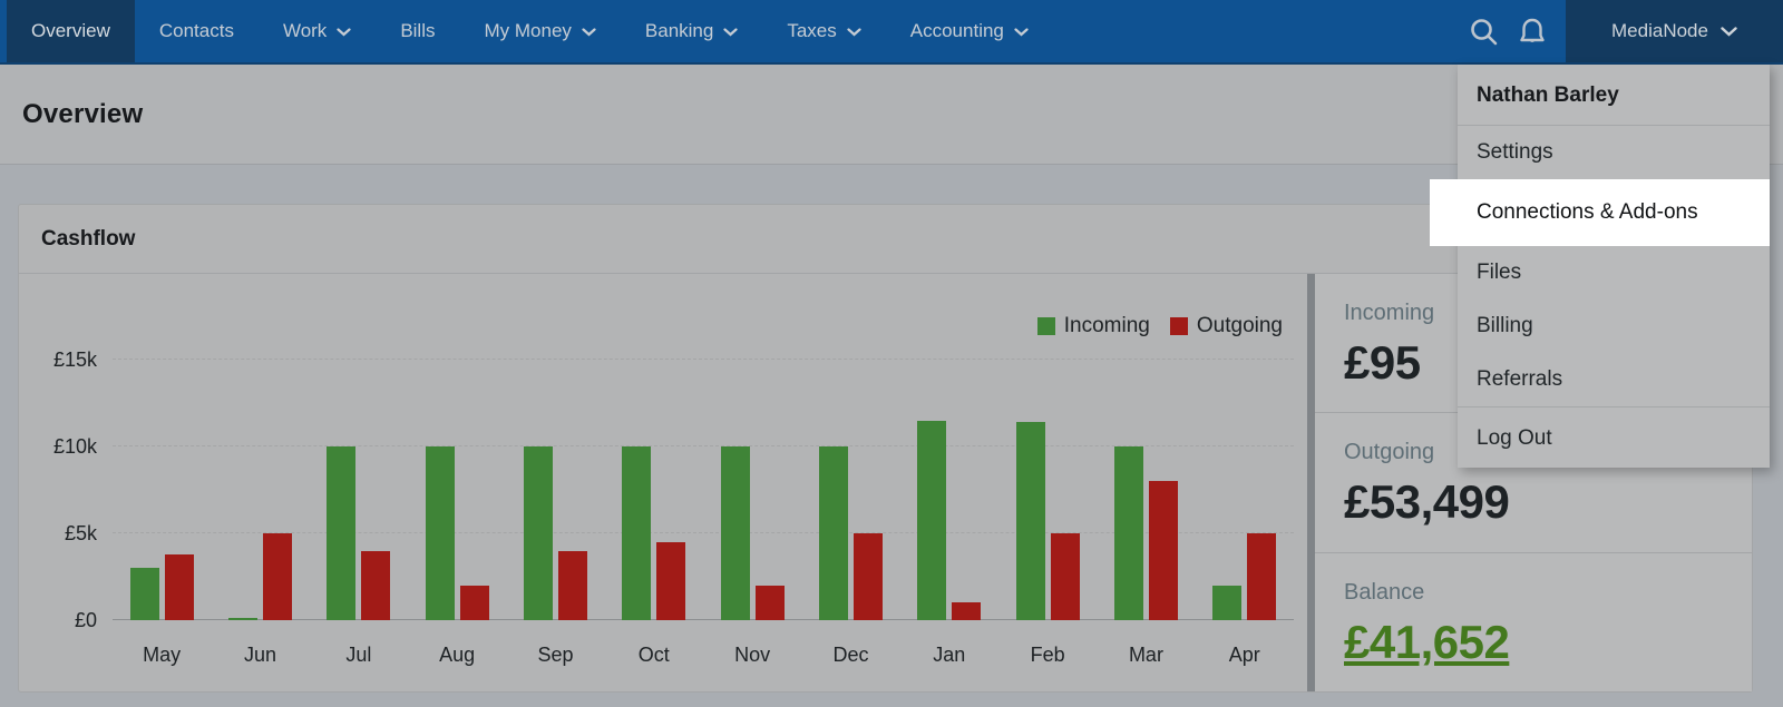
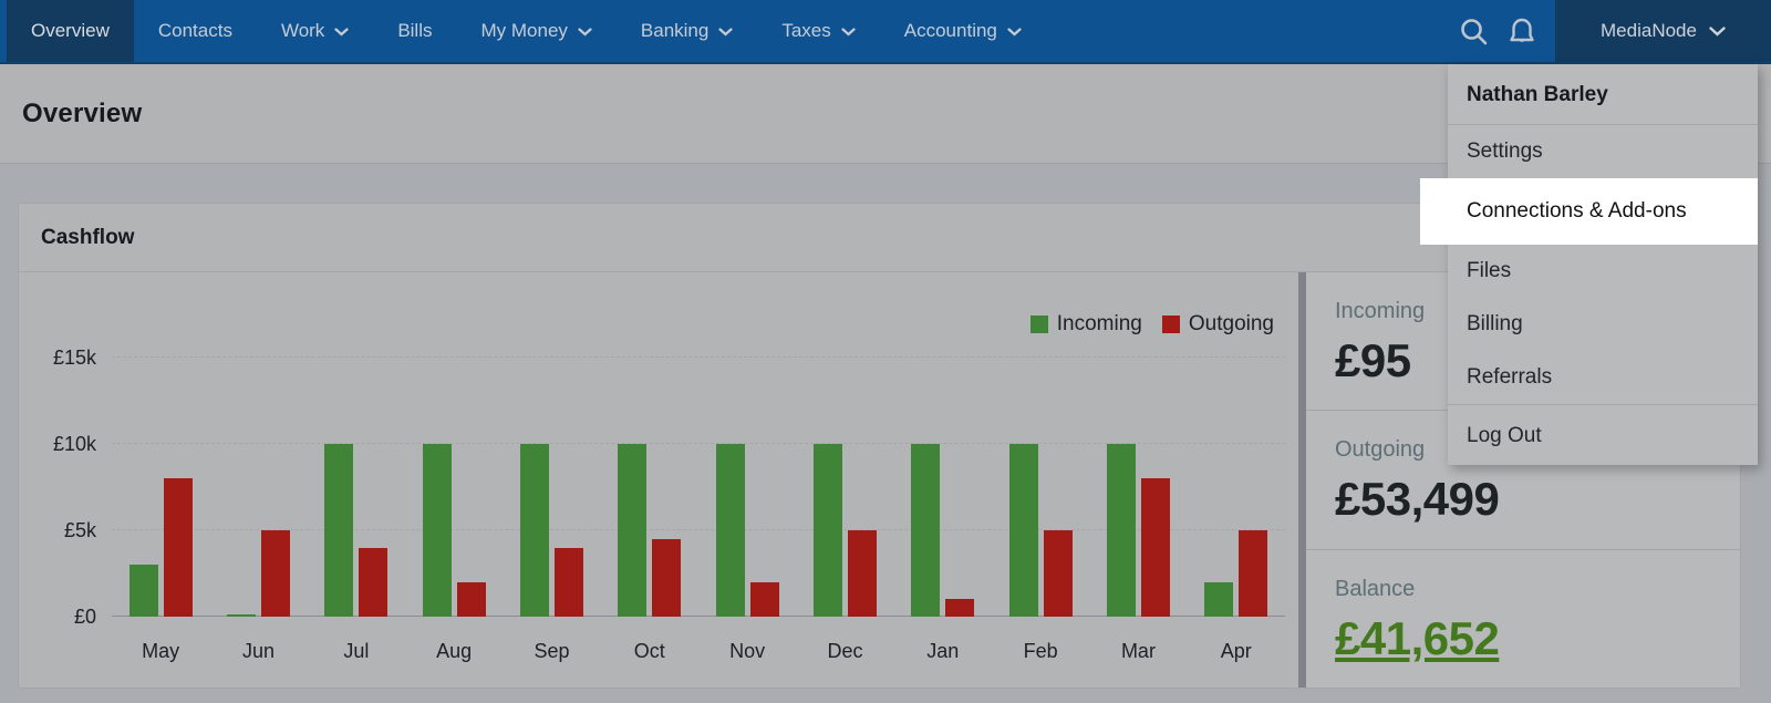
Outgoing/May: £3.8k -> £8.0k
Incoming/Jan: £11.5k -> £10.0k
Incoming/Feb: £11.4k -> £10.0k
